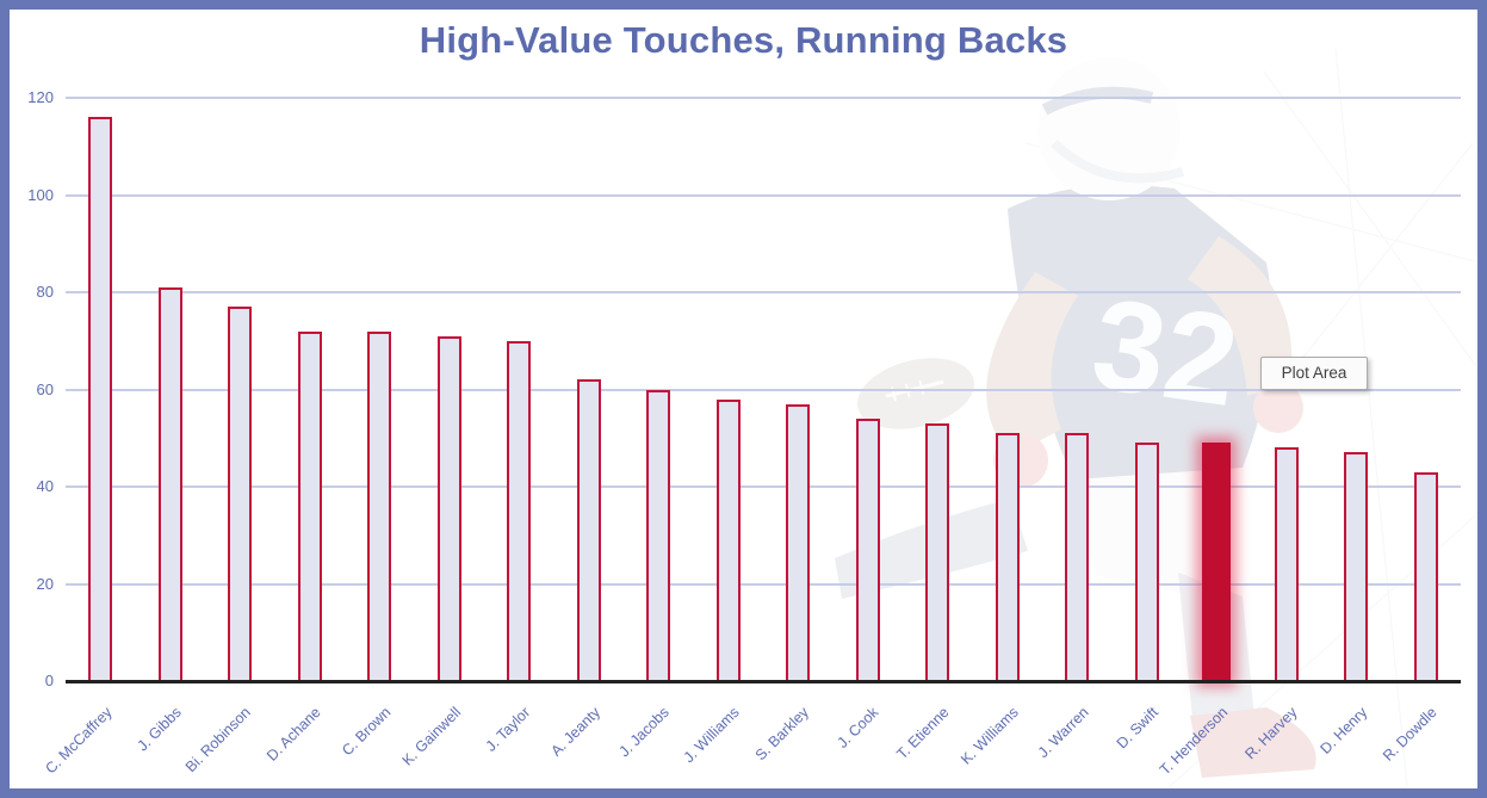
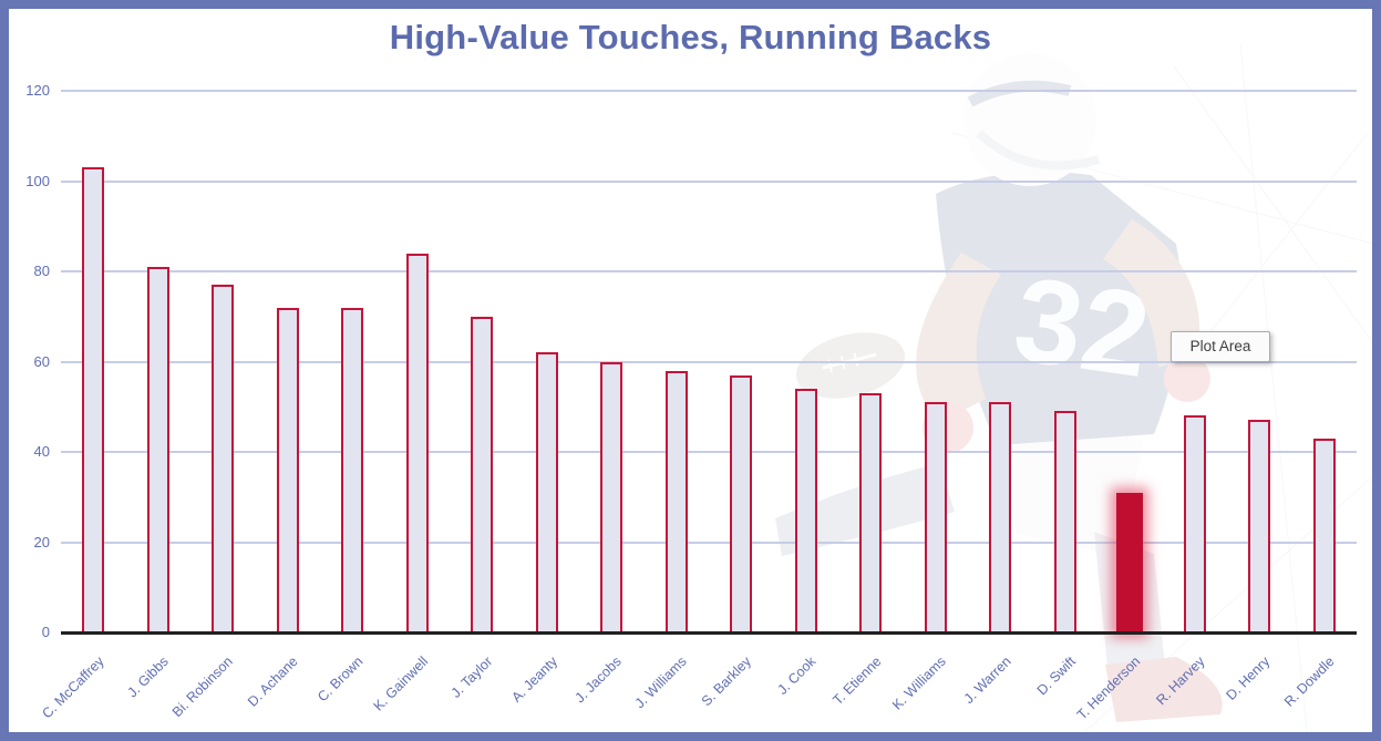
C. McCaffrey: 116 -> 103
K. Gainwell: 71 -> 84
T. Henderson: 49 -> 31
